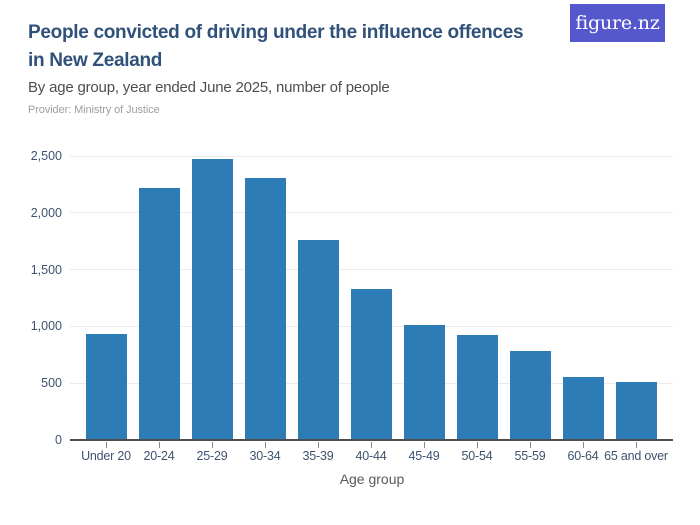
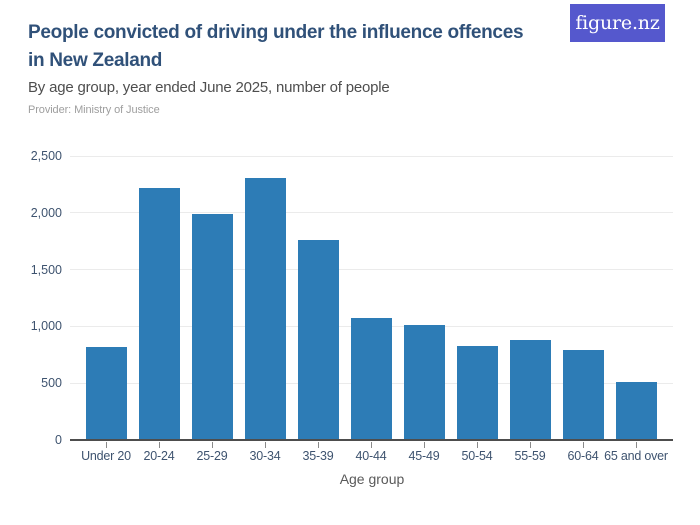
Under 20: 930 -> 820
25-29: 2470 -> 1990
40-44: 1330 -> 1070
50-54: 920 -> 830
55-59: 780 -> 880
60-64: 560 -> 790
